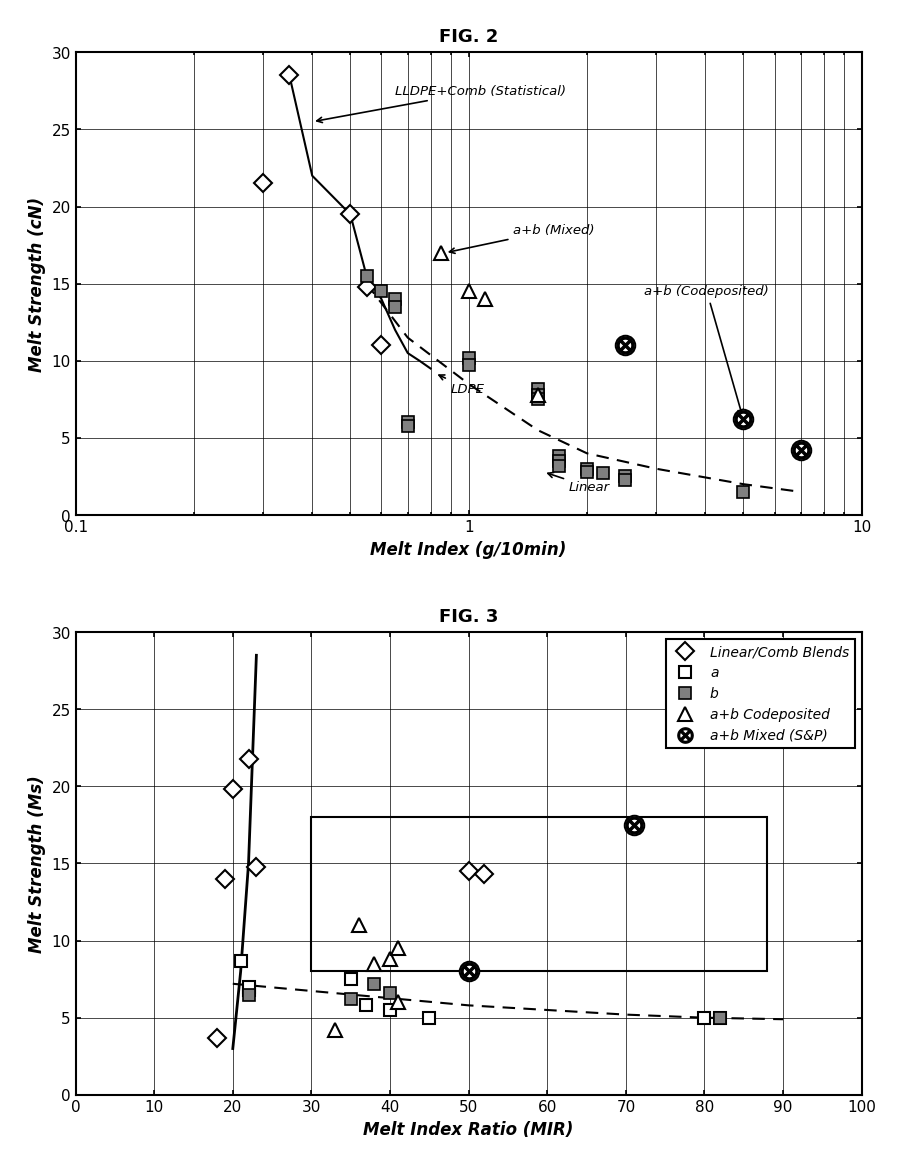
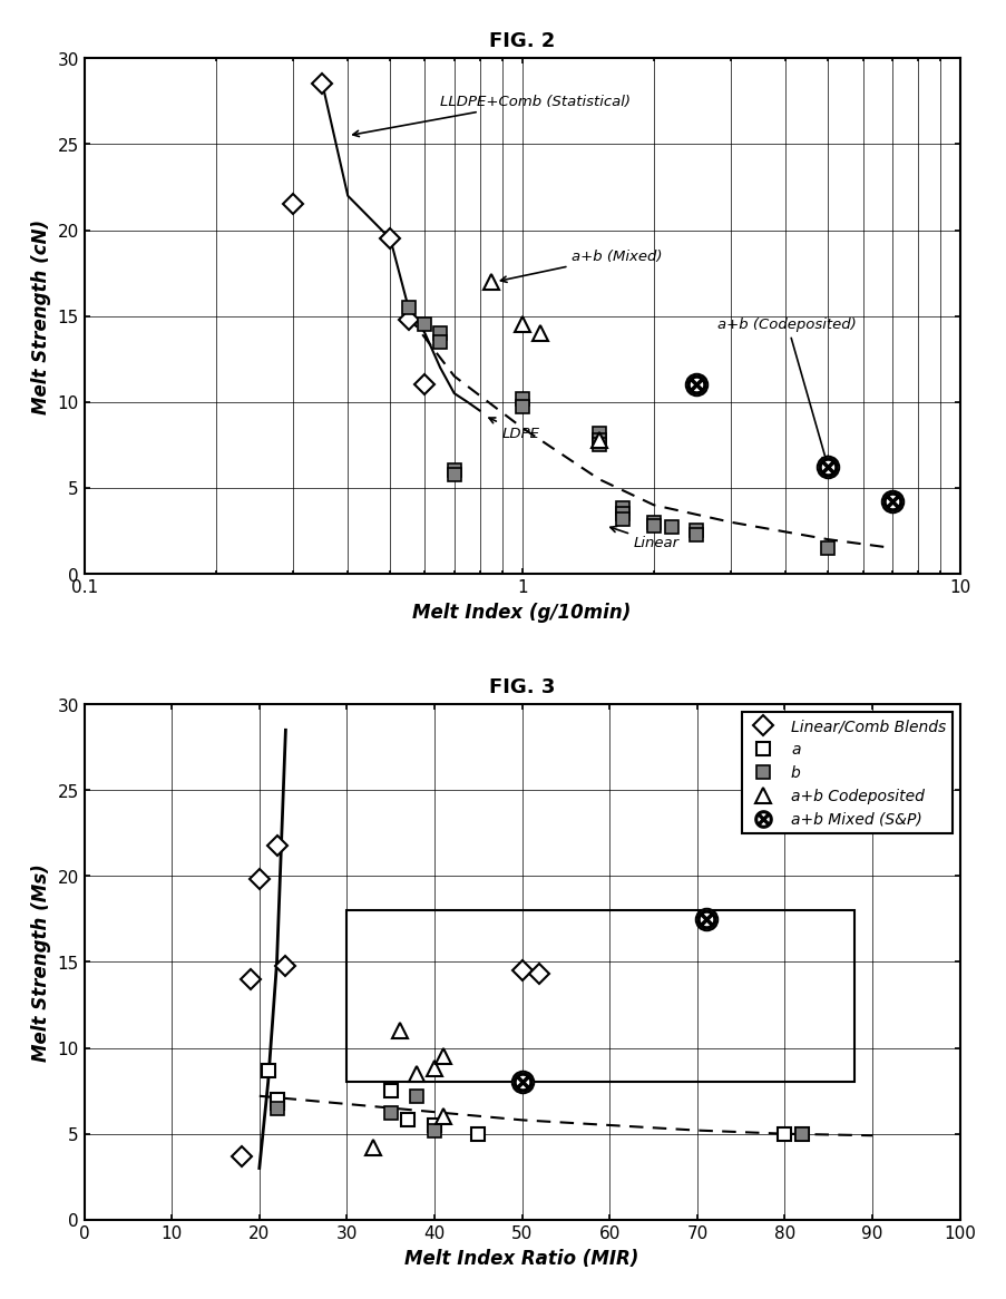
FIG. 3/b/40: 6.6 -> 5.2
